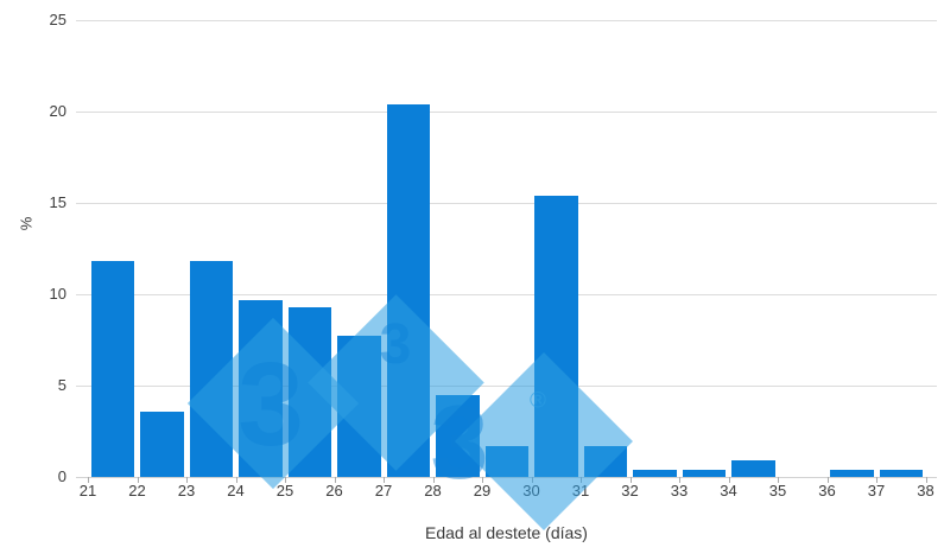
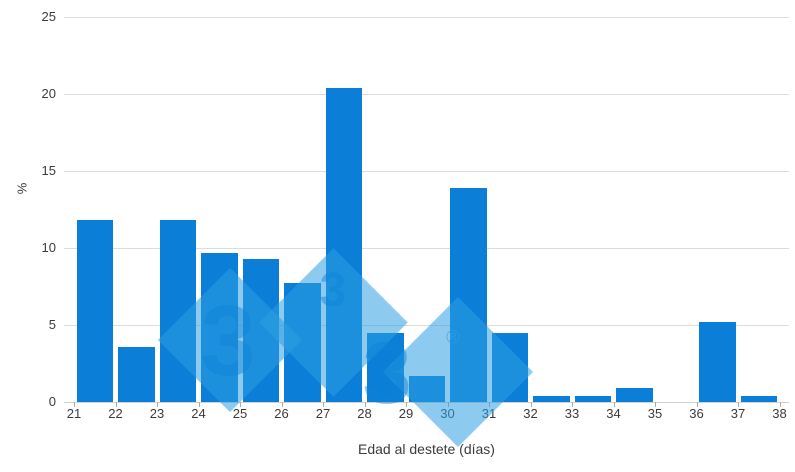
30: 15.4 -> 13.9
31: 1.7 -> 4.5
36: 0.4 -> 5.2
